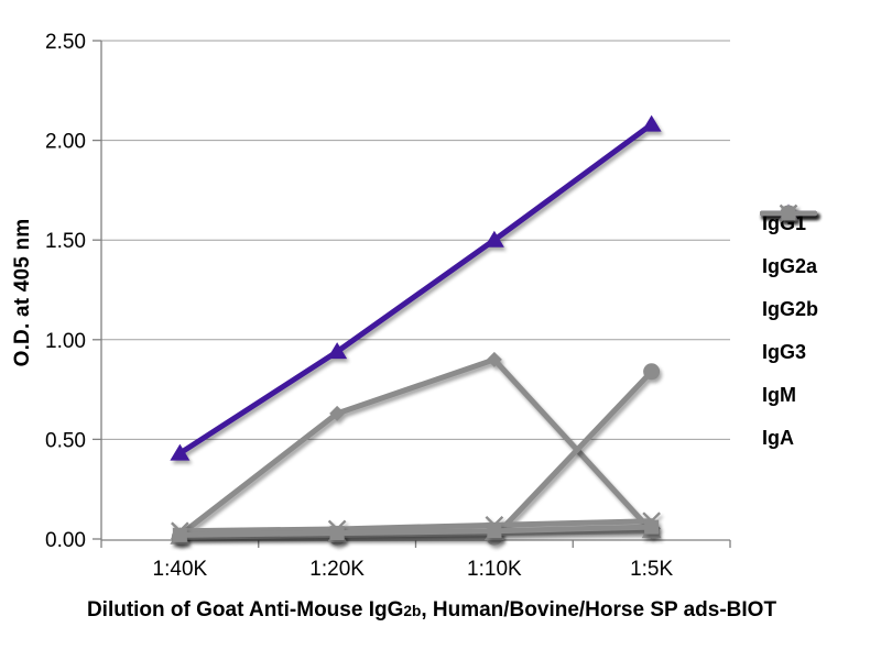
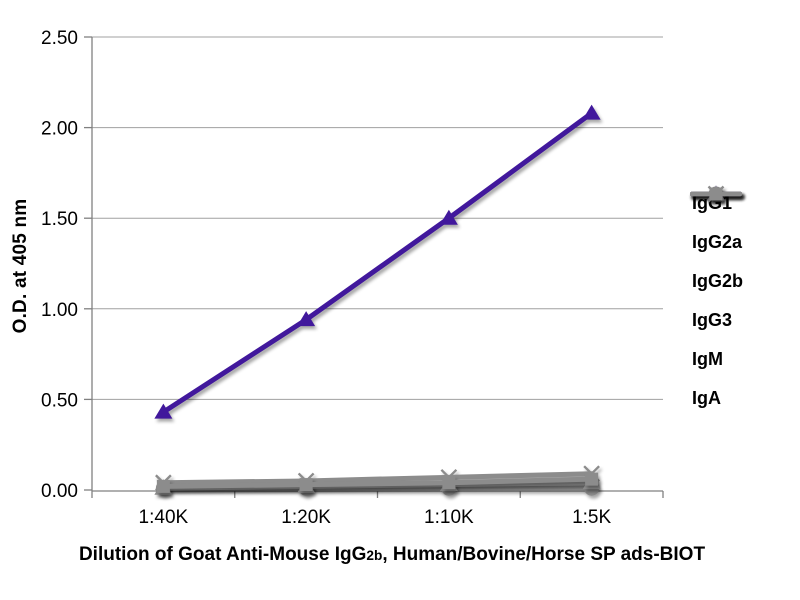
IgG1/1:20K: 0.63 -> 0.02
IgG1/1:10K: 0.90 -> 0.03
IgG2a/1:5K: 0.84 -> 0.01
